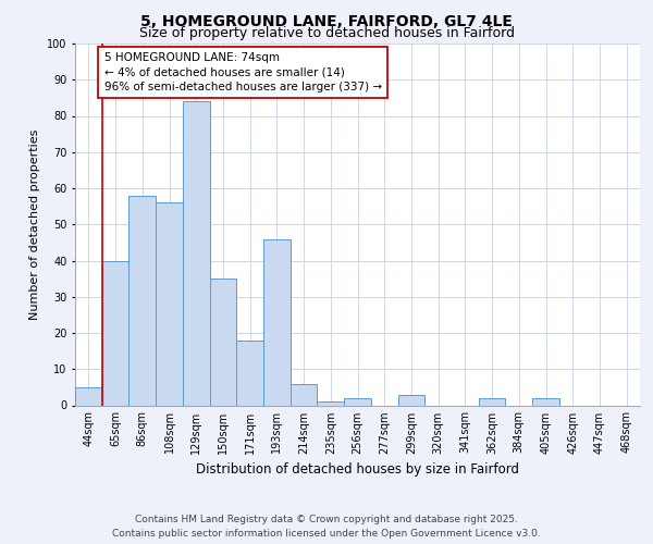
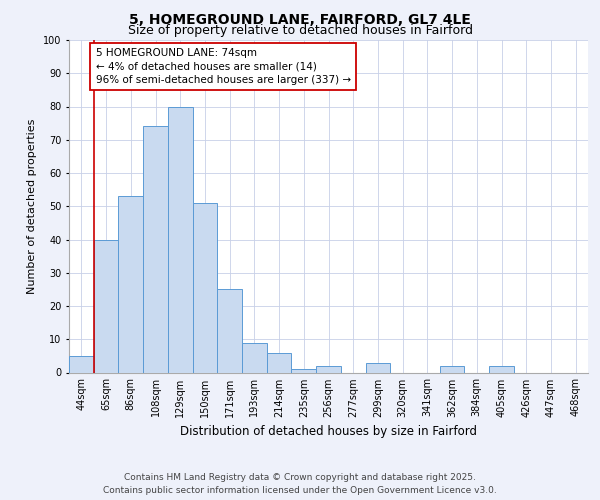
86sqm: 58 -> 53
108sqm: 56 -> 74
129sqm: 84 -> 80
150sqm: 35 -> 51
171sqm: 18 -> 25
193sqm: 46 -> 9
